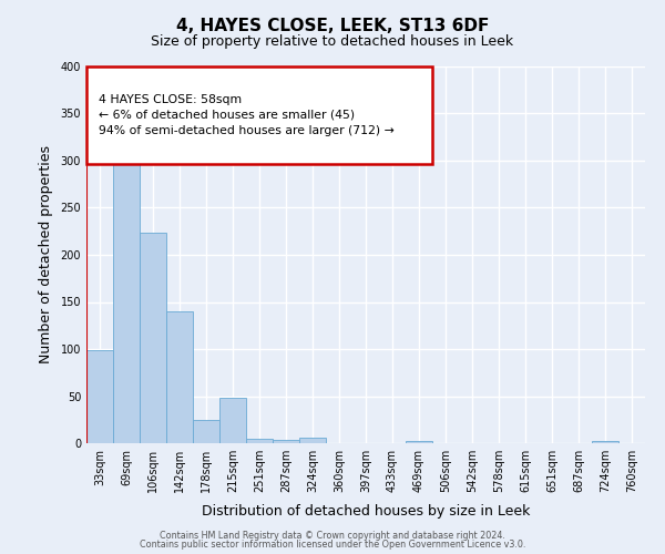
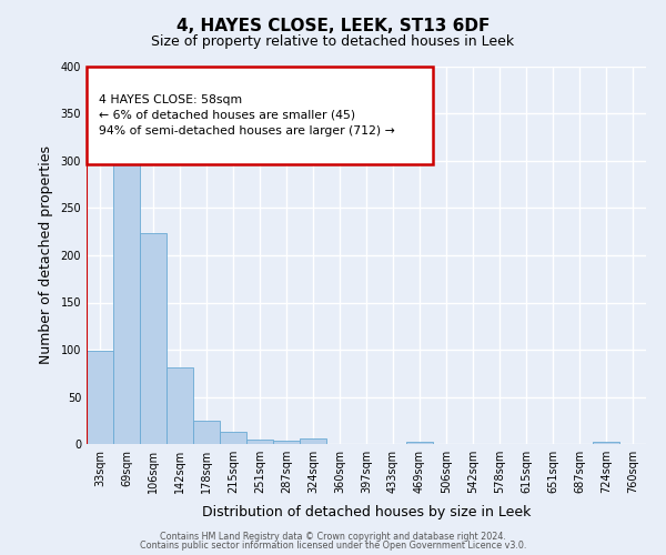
142sqm: 140 -> 81
215sqm: 48 -> 13
